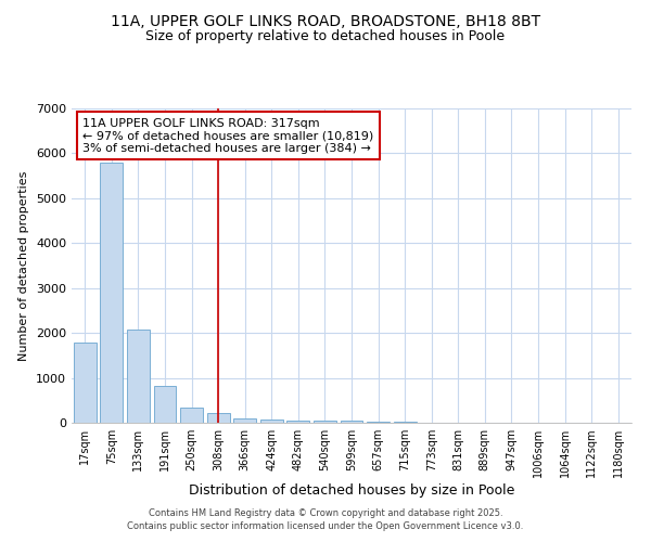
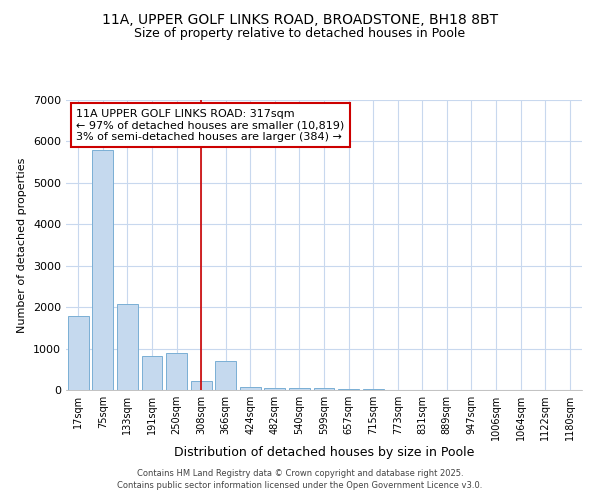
250sqm: 350 -> 900
366sqm: 100 -> 700
